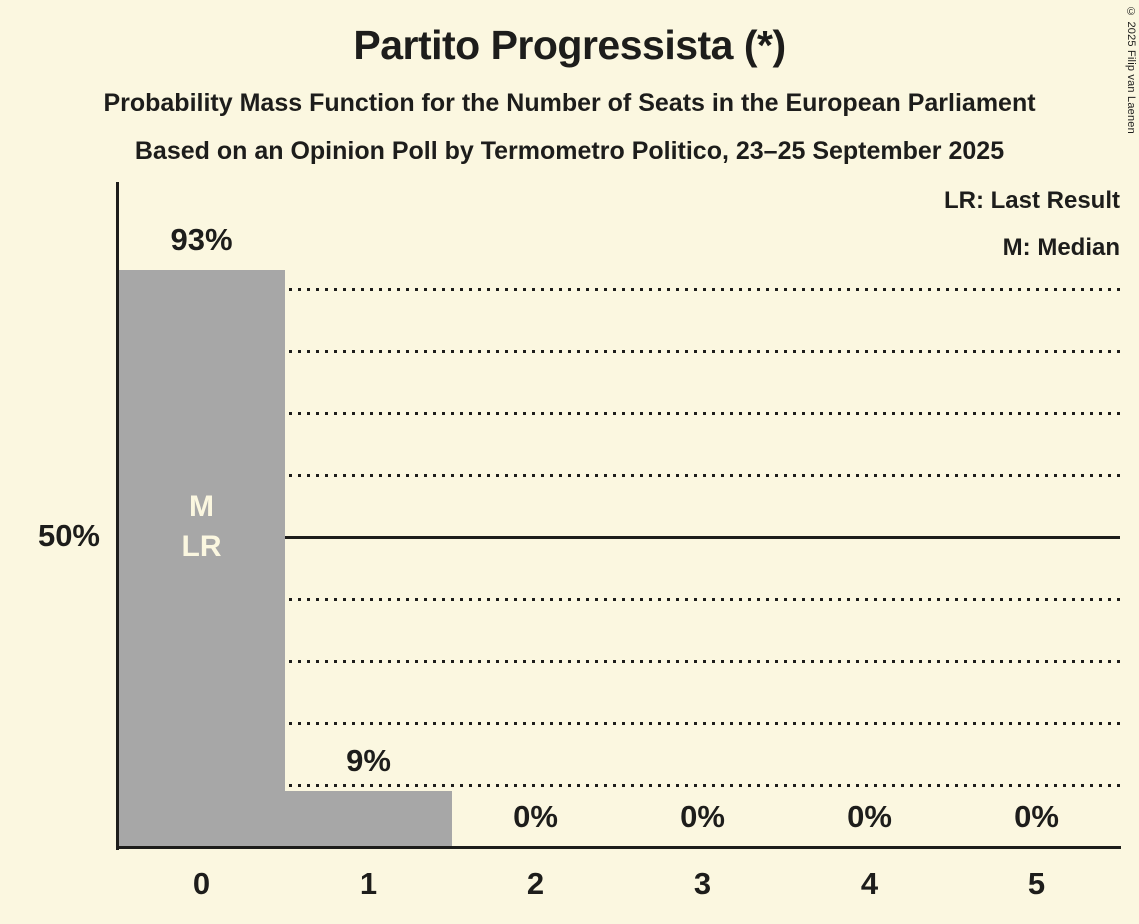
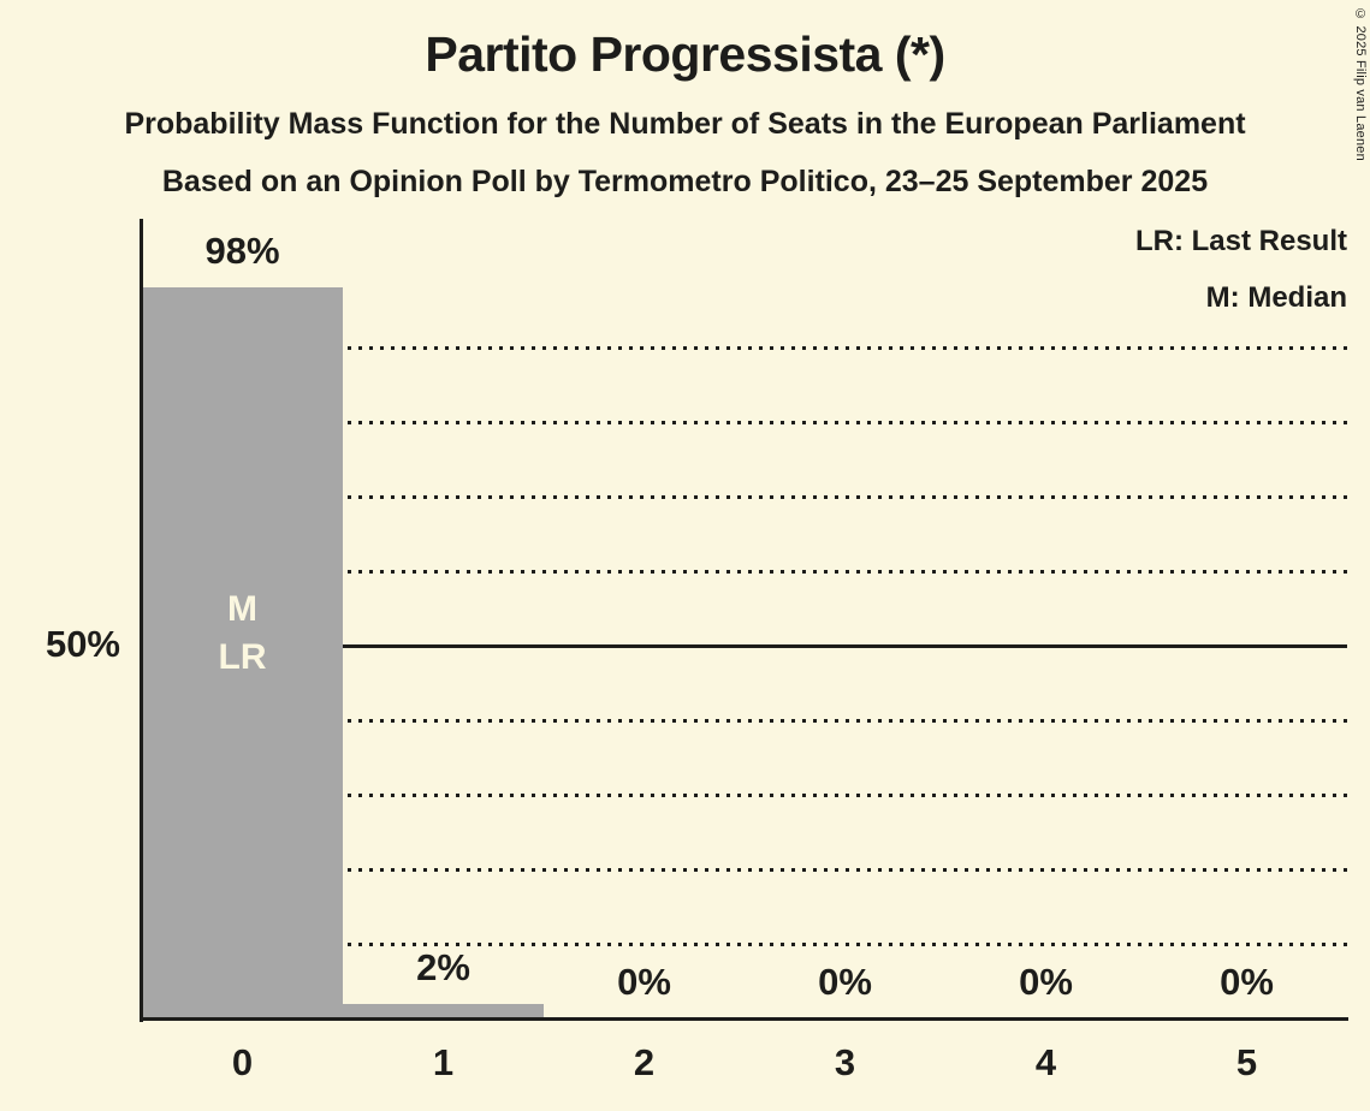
0: 93% -> 98%
1: 9% -> 2%
